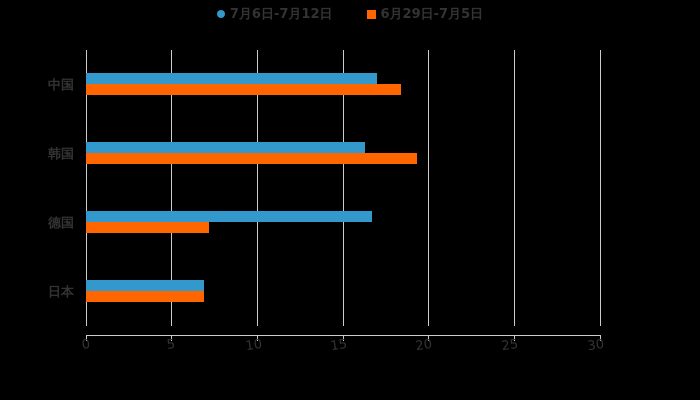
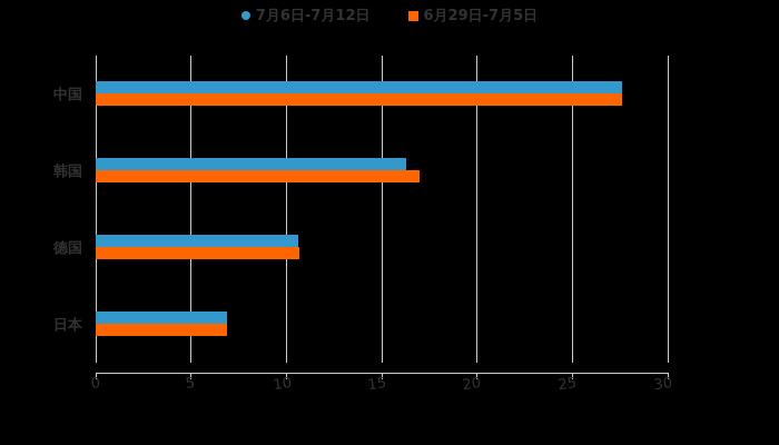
7月6日-7月12日/中国: 17.0 -> 27.6
6月29日-7月5日/中国: 18.4 -> 27.6
6月29日-7月5日/韩国: 19.3 -> 17.0
7月6日-7月12日/德国: 16.7 -> 10.6
6月29日-7月5日/德国: 7.2 -> 10.7
